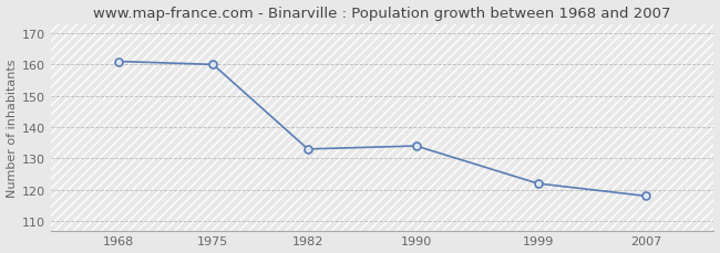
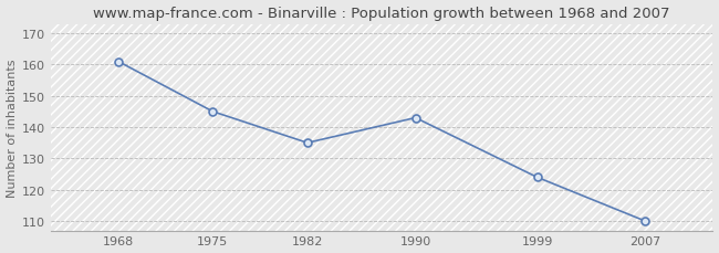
1975: 160 -> 145
1982: 133 -> 135
1990: 134 -> 143
1999: 122 -> 124
2007: 118 -> 110
